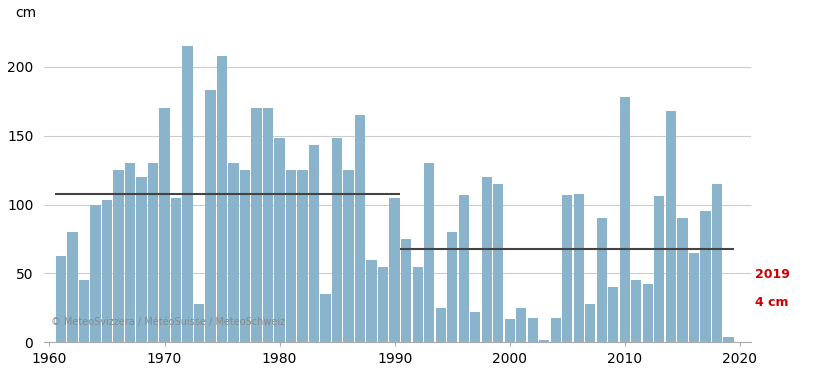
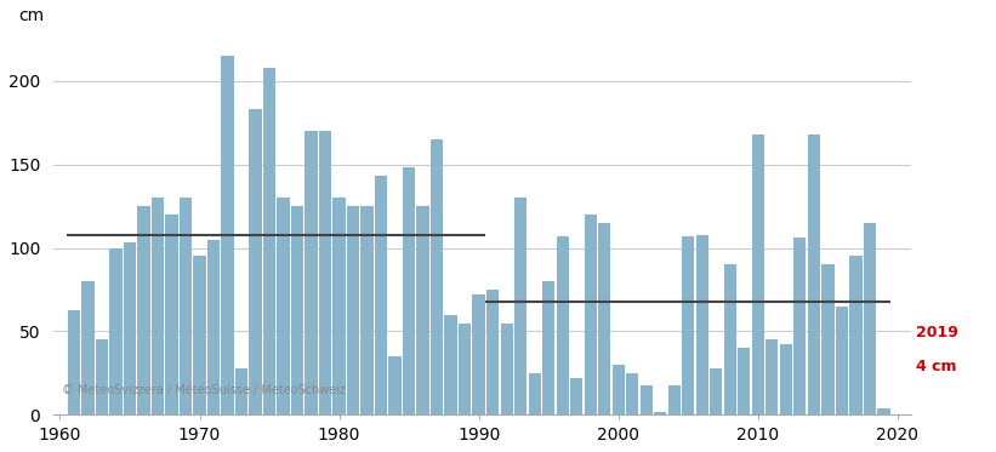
1970: 170 -> 95
1980: 148 -> 130
1990: 105 -> 72
2000: 17 -> 30
2010: 178 -> 168
